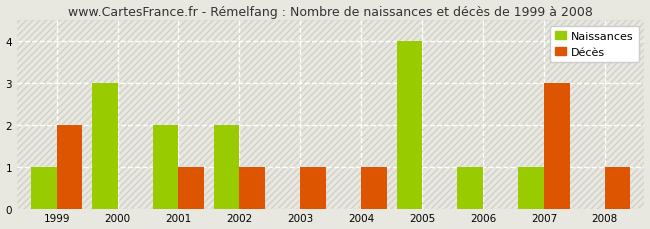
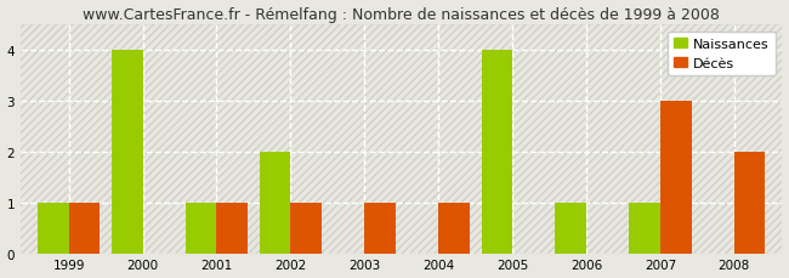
Décès/1999: 2 -> 1
Naissances/2000: 3 -> 4
Naissances/2001: 2 -> 1
Décès/2008: 1 -> 2
